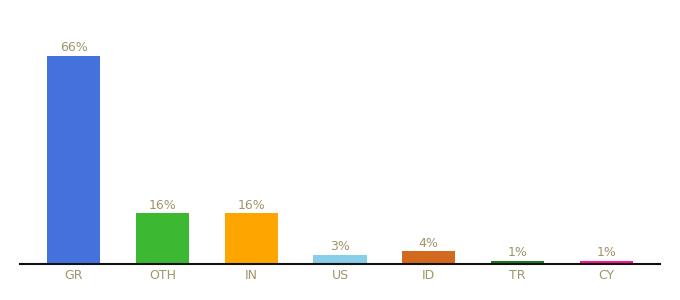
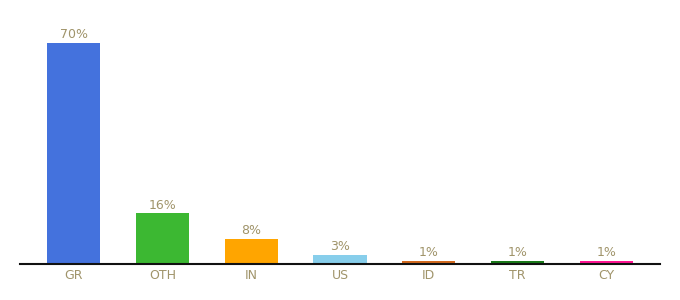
GR: 66% -> 70%
IN: 16% -> 8%
ID: 4% -> 1%
